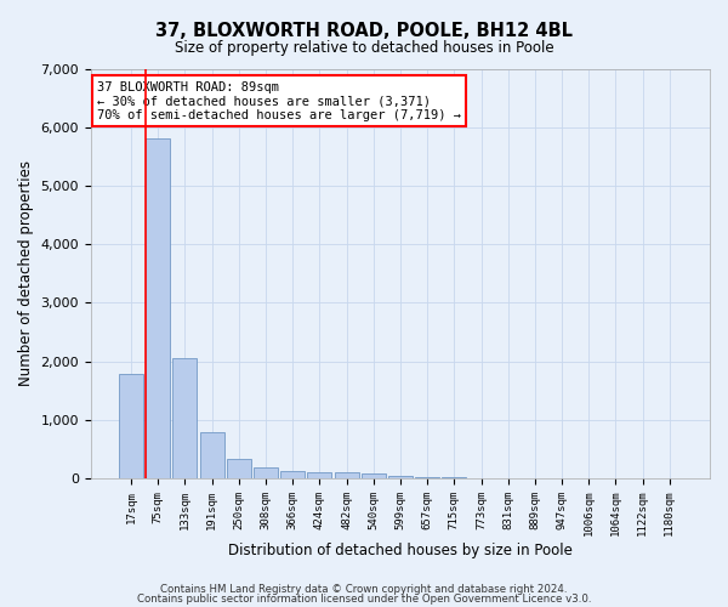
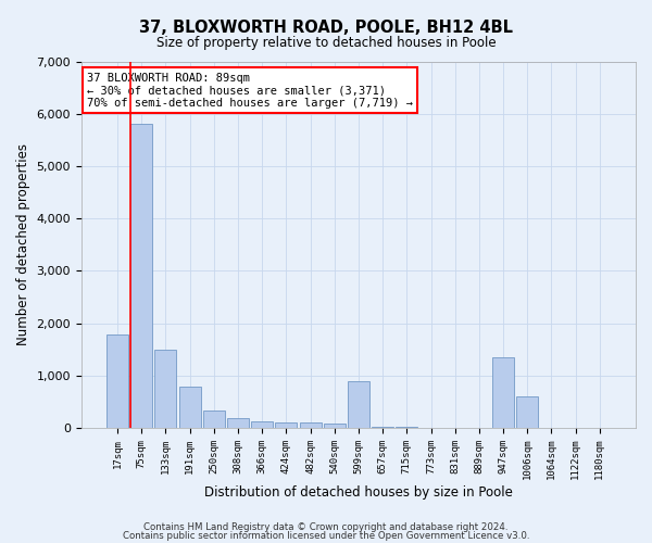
133sqm: 2,060 -> 1,500
599sqm: 50 -> 900
947sqm: 0 -> 1,350
1006sqm: 0 -> 600
